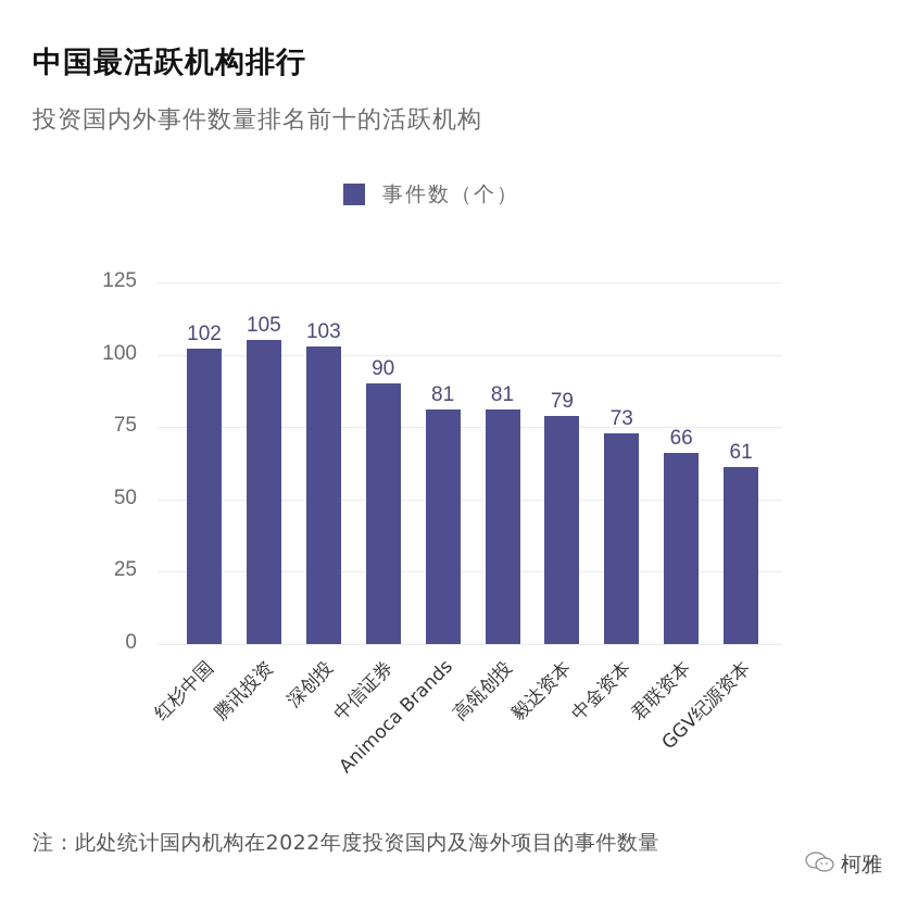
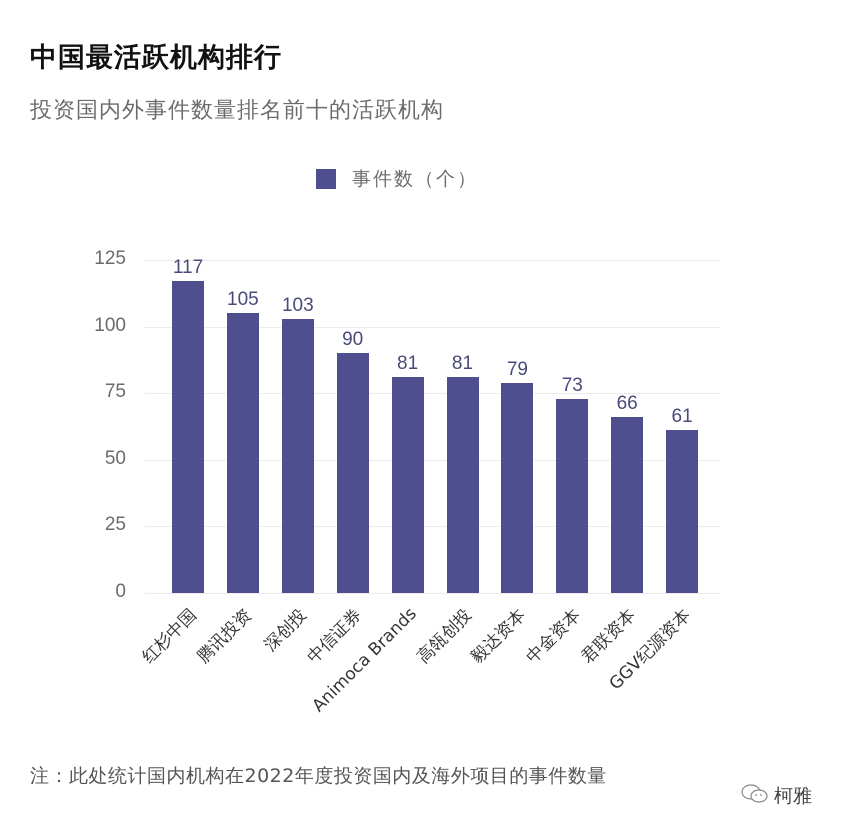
红杉中国: 102 -> 117
